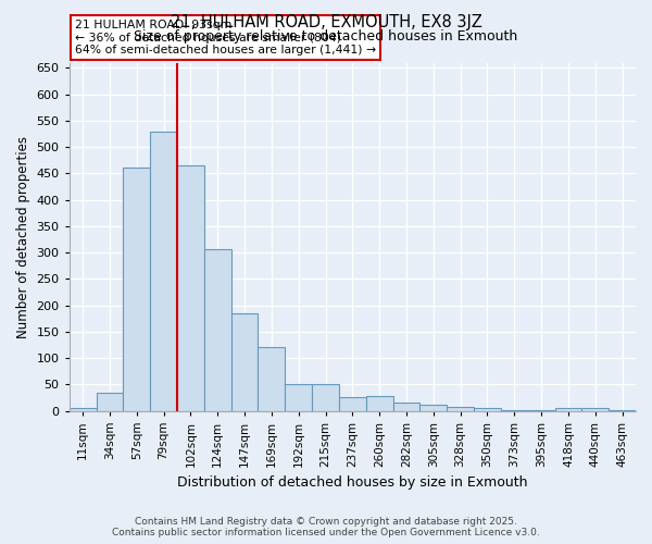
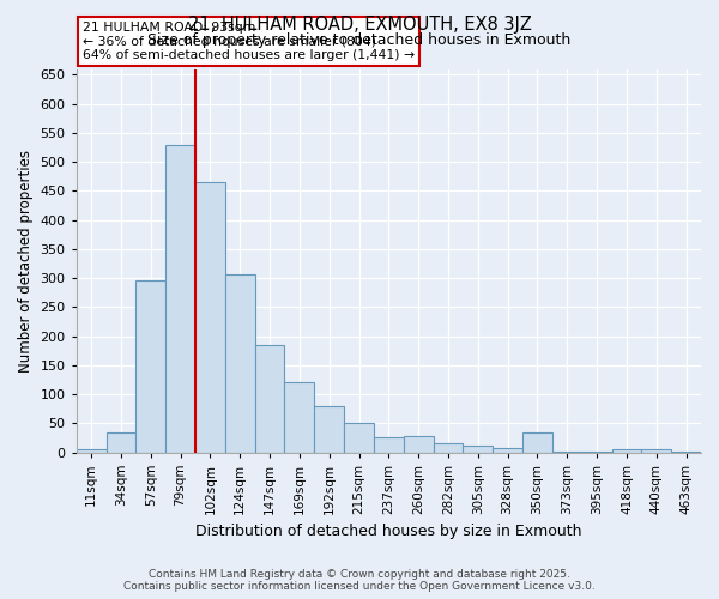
57sqm: 460 -> 295
192sqm: 50 -> 80
350sqm: 5 -> 35
